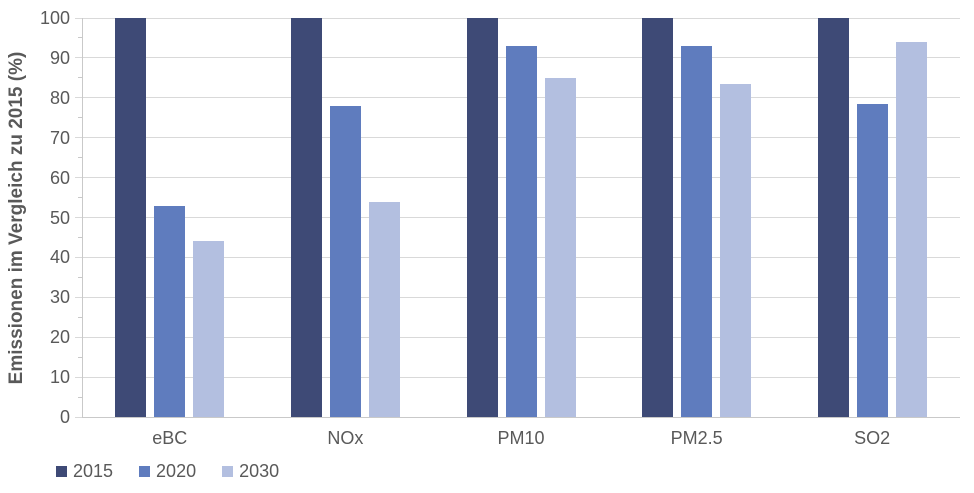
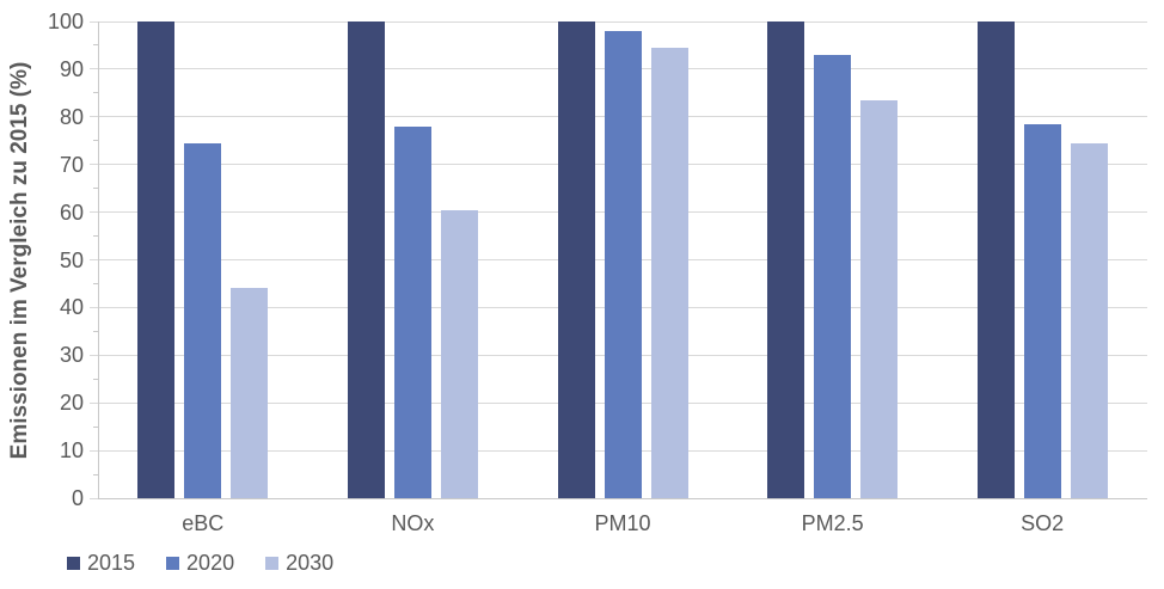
2020/eBC: 53 -> 74
2030/NOx: 54 -> 60
2020/PM10: 93 -> 98
2030/PM10: 85 -> 94
2030/SO2: 94 -> 74
